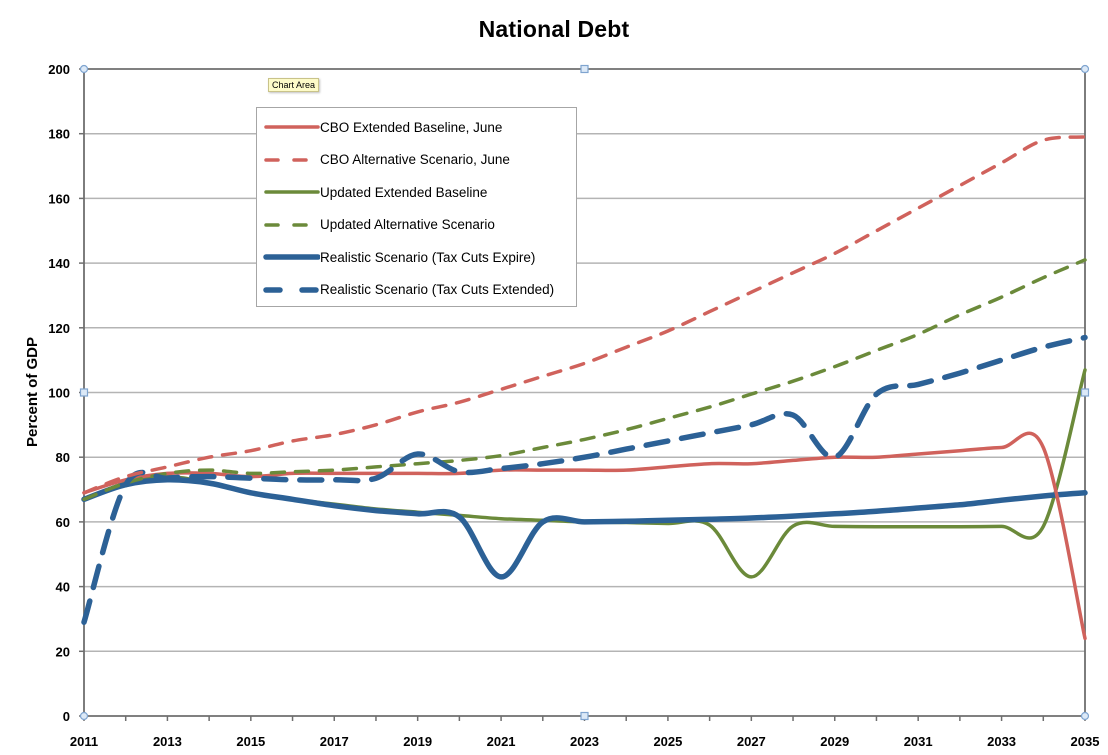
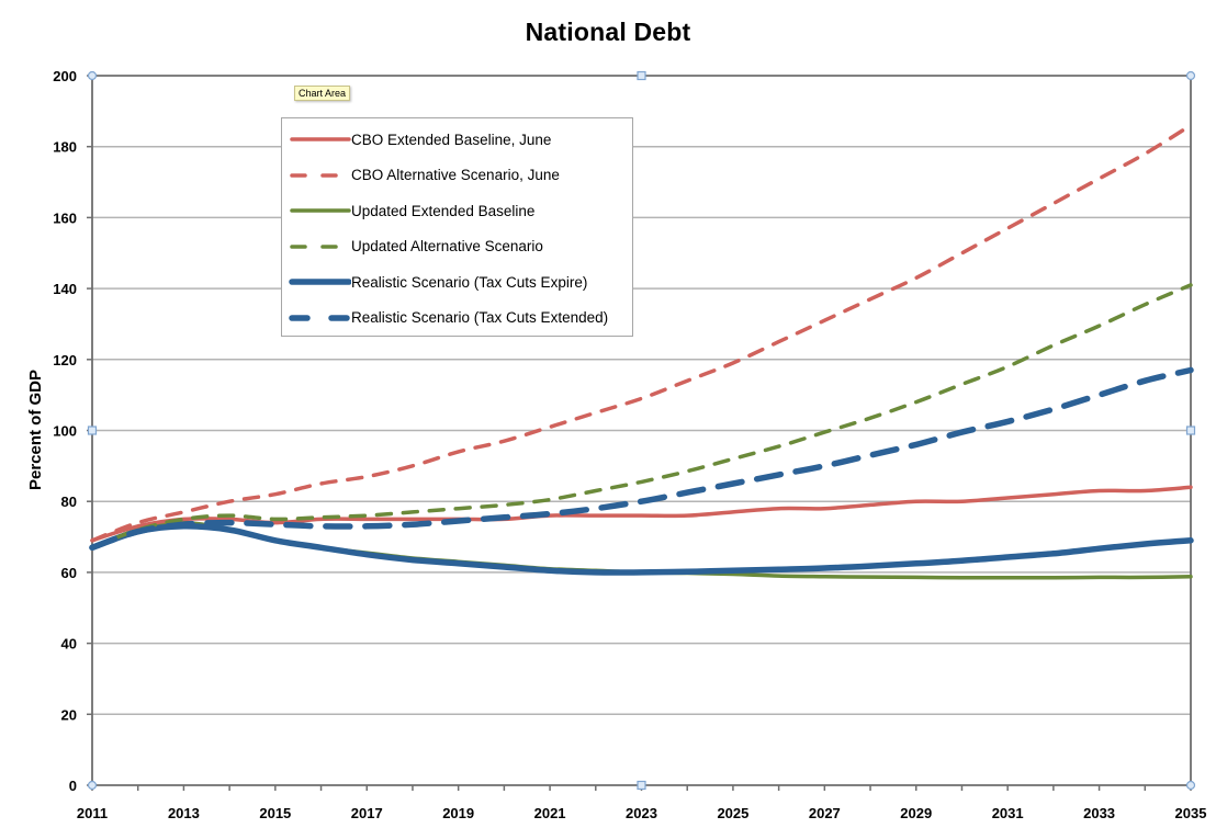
Realistic Scenario (Tax Cuts Extended)/2011: 29 -> 67
Realistic Scenario (Tax Cuts Extended)/2019: 81 -> 74
Realistic Scenario (Tax Cuts Expire)/2021: 43 -> 60
Updated Extended Baseline/2027: 43 -> 59
Realistic Scenario (Tax Cuts Extended)/2029: 80 -> 96
CBO Extended Baseline, June/2035: 24 -> 84
CBO Alternative Scenario, June/2035: 179 -> 186
Updated Extended Baseline/2035: 107 -> 59
